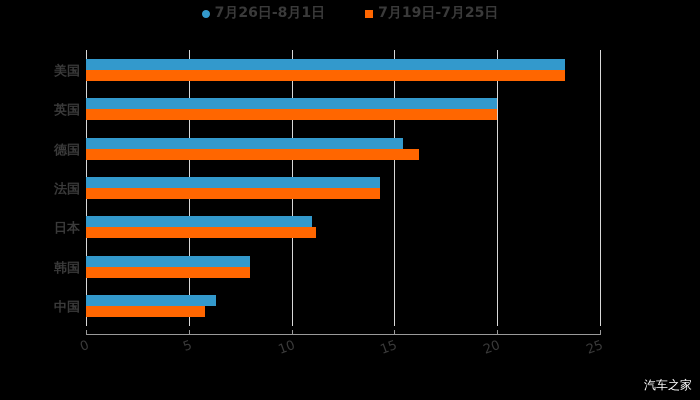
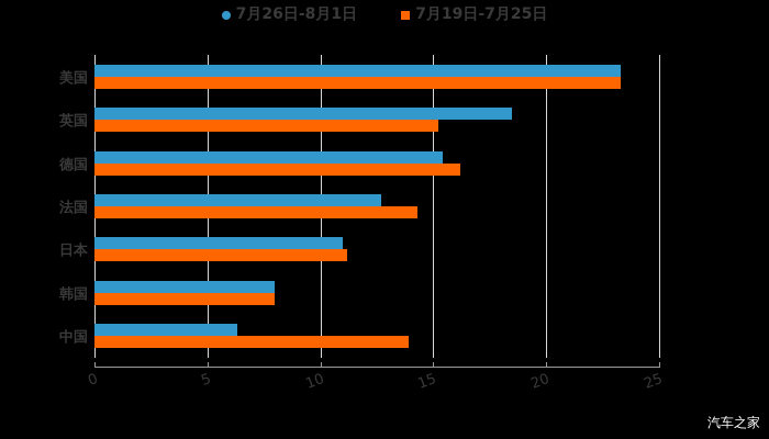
7月26日-8月1日/英国: 20.0 -> 18.5
7月19日-7月25日/英国: 20.0 -> 15.2
7月26日-8月1日/法国: 14.3 -> 12.7
7月19日-7月25日/中国: 5.8 -> 13.9
